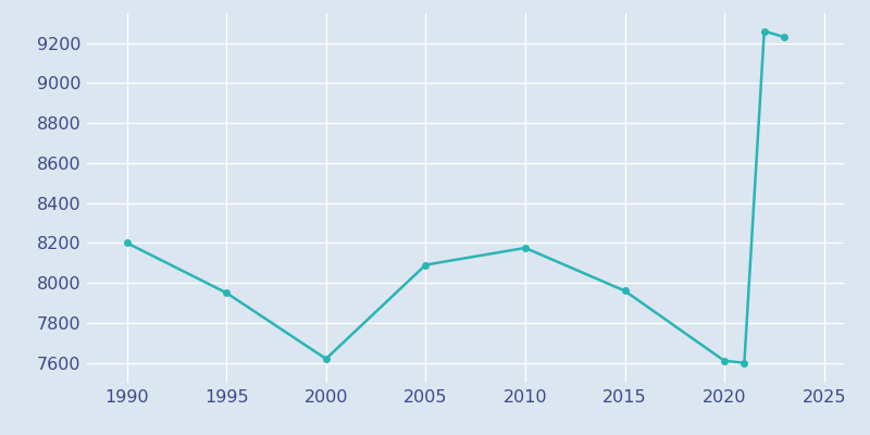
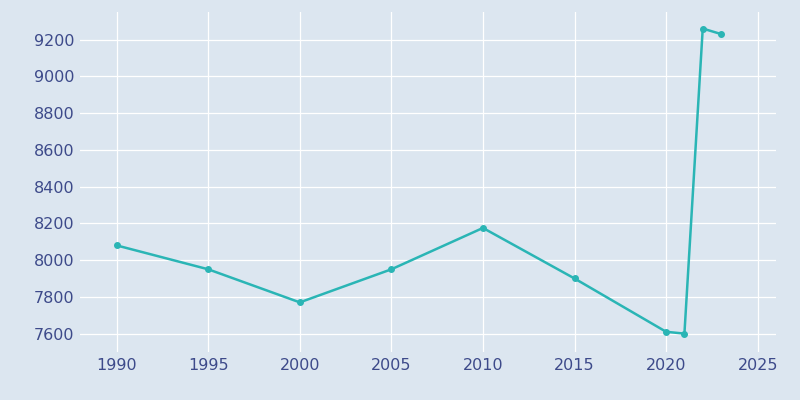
1990: 8200 -> 8080
2000: 7620 -> 7770
2005: 8090 -> 7950
2015: 7960 -> 7900
